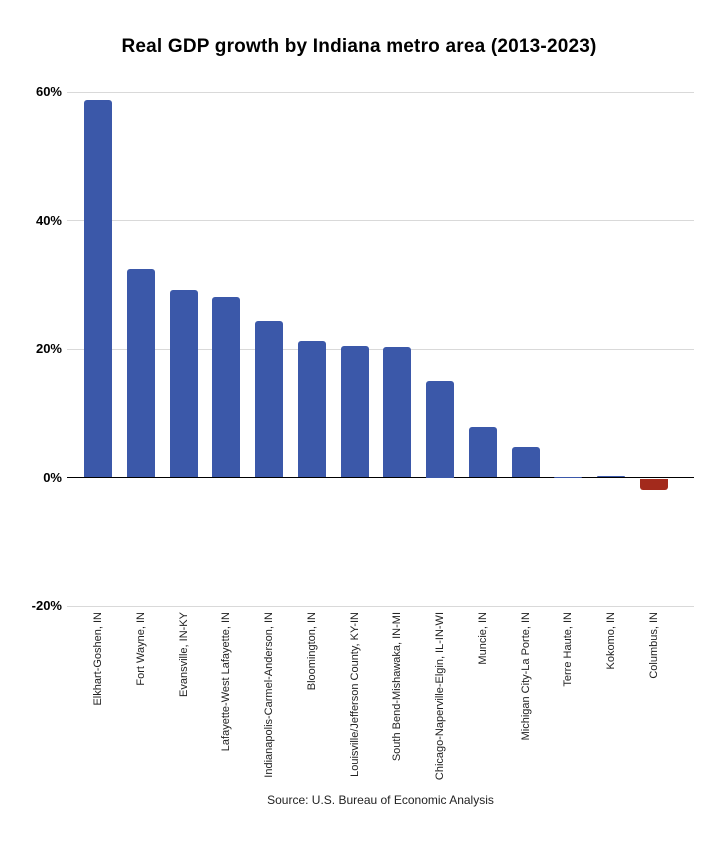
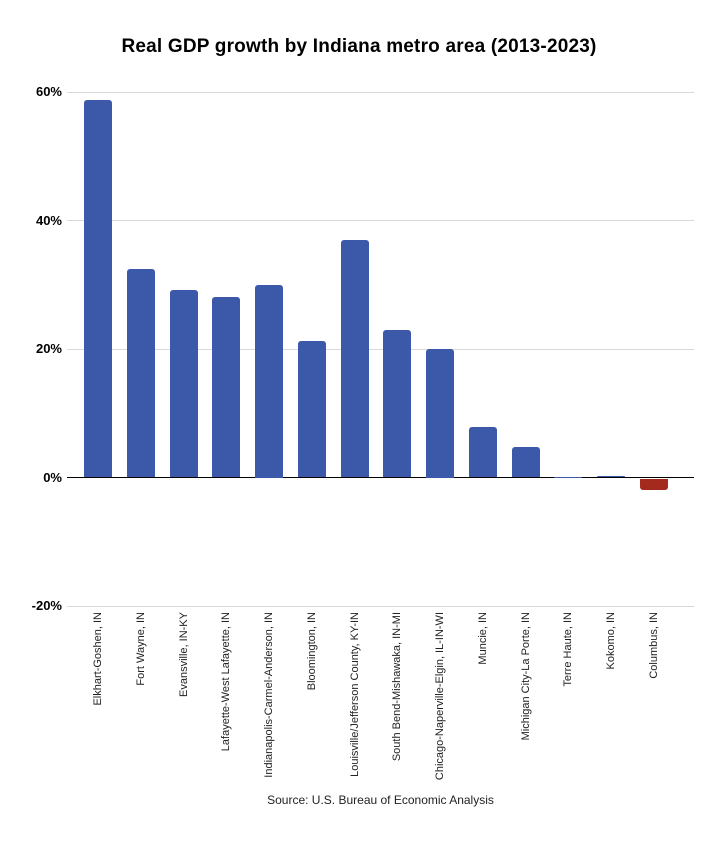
Indianapolis-Carmel-Anderson, IN: 24% -> 30%
Louisville/Jefferson County, KY-IN: 20% -> 37%
South Bend-Mishawaka, IN-MI: 20% -> 23%
Chicago-Naperville-Elgin, IL-IN-WI: 15% -> 20%
